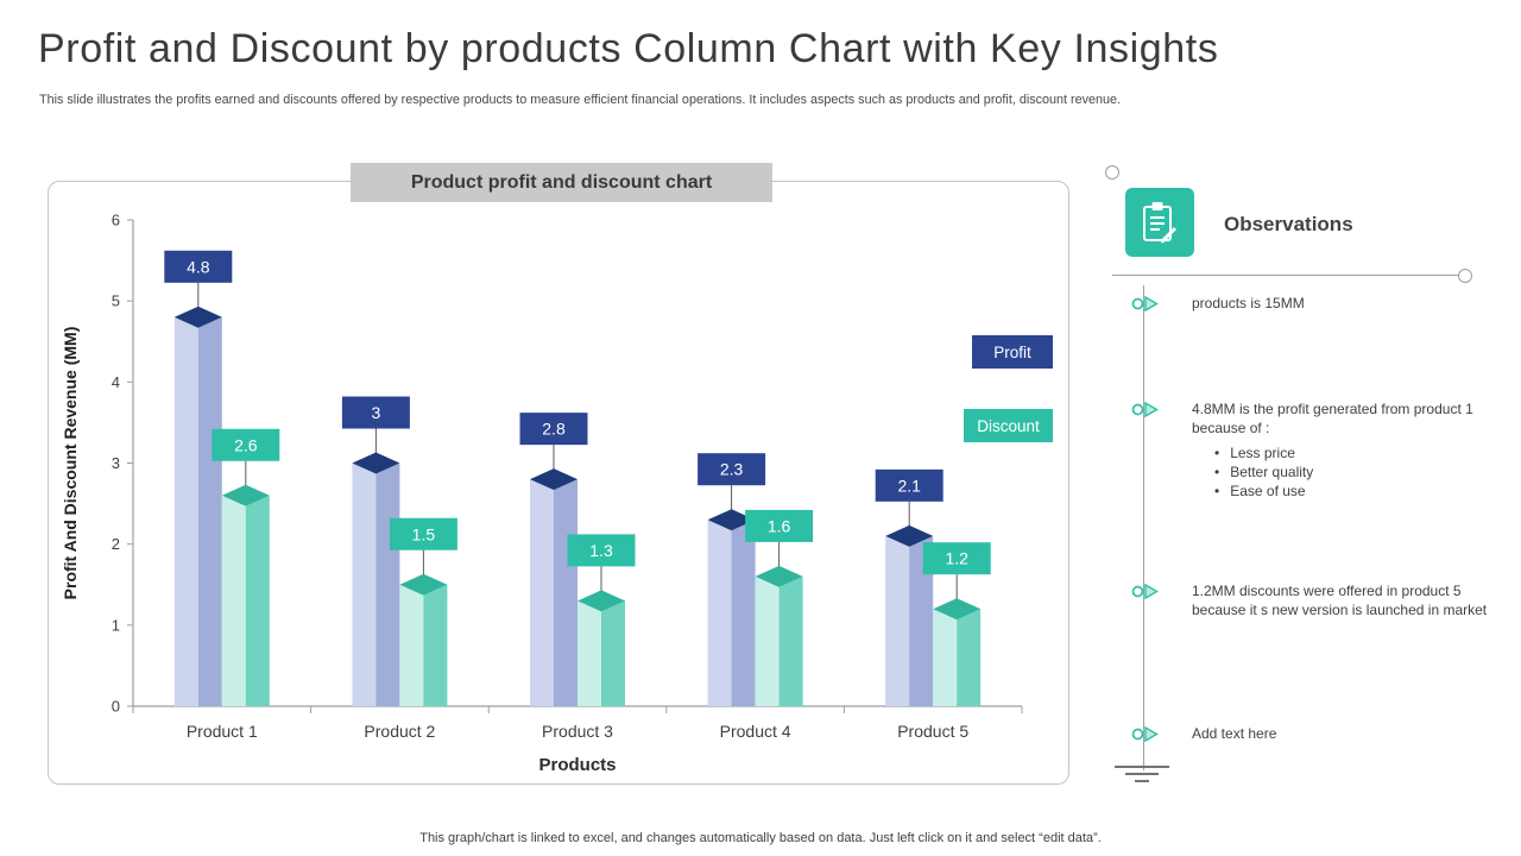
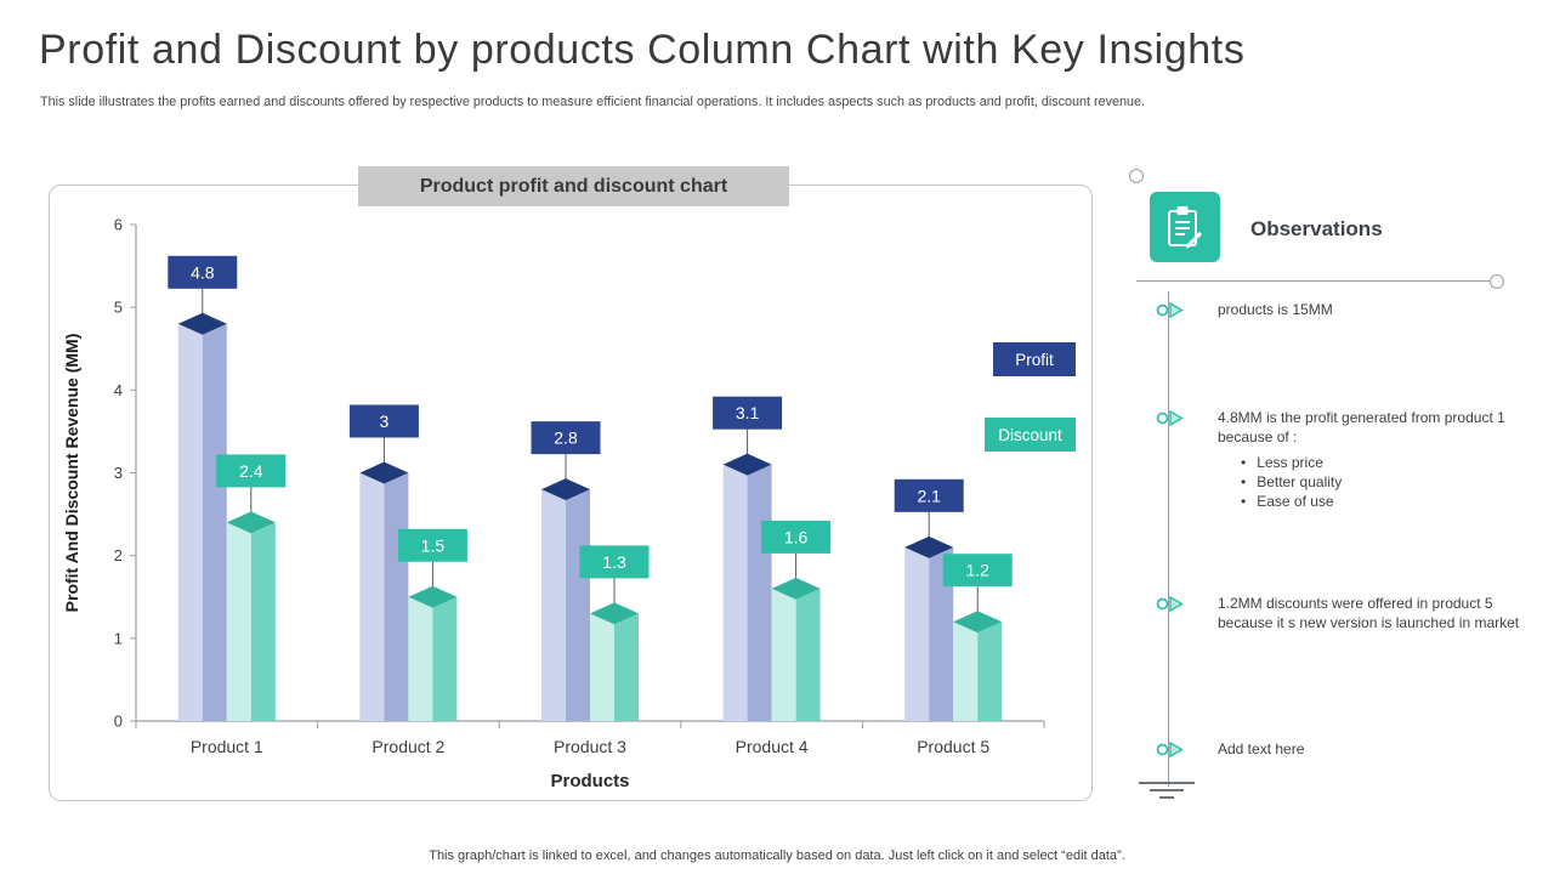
Discount/Product 1: 2.6 -> 2.4
Profit/Product 4: 2.3 -> 3.1
